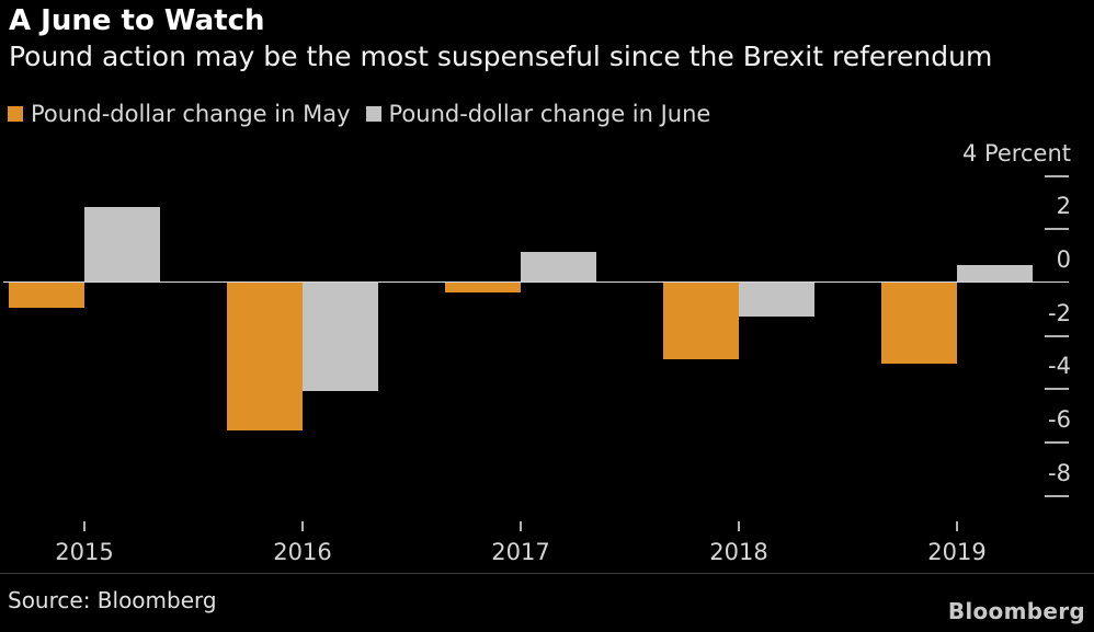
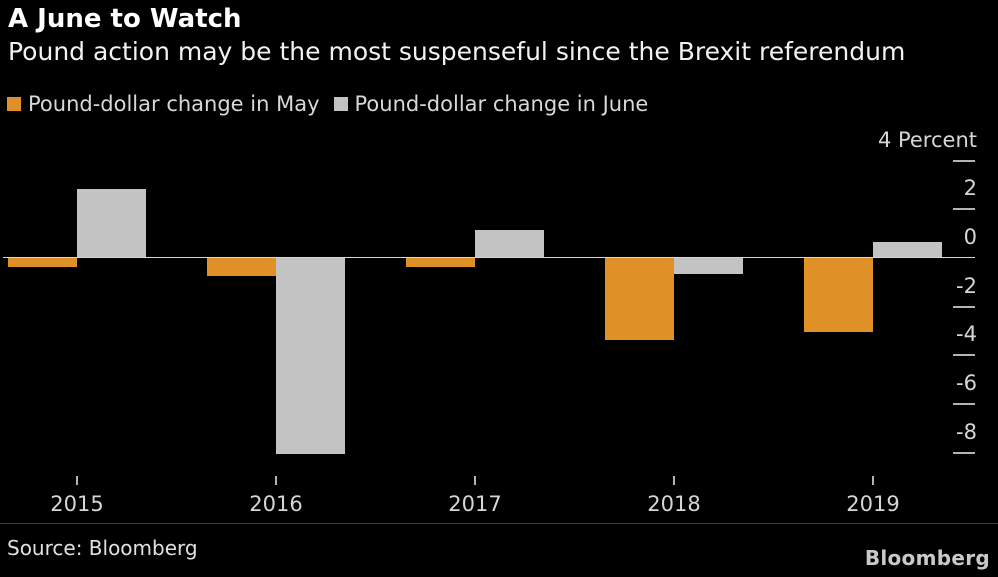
Pound-dollar change in May/2015: -1.0 -> -0.4
Pound-dollar change in May/2016: -5.6 -> -0.8
Pound-dollar change in June/2016: -4.1 -> -8.1
Pound-dollar change in May/2018: -2.9 -> -3.4
Pound-dollar change in June/2018: -1.3 -> -0.7
